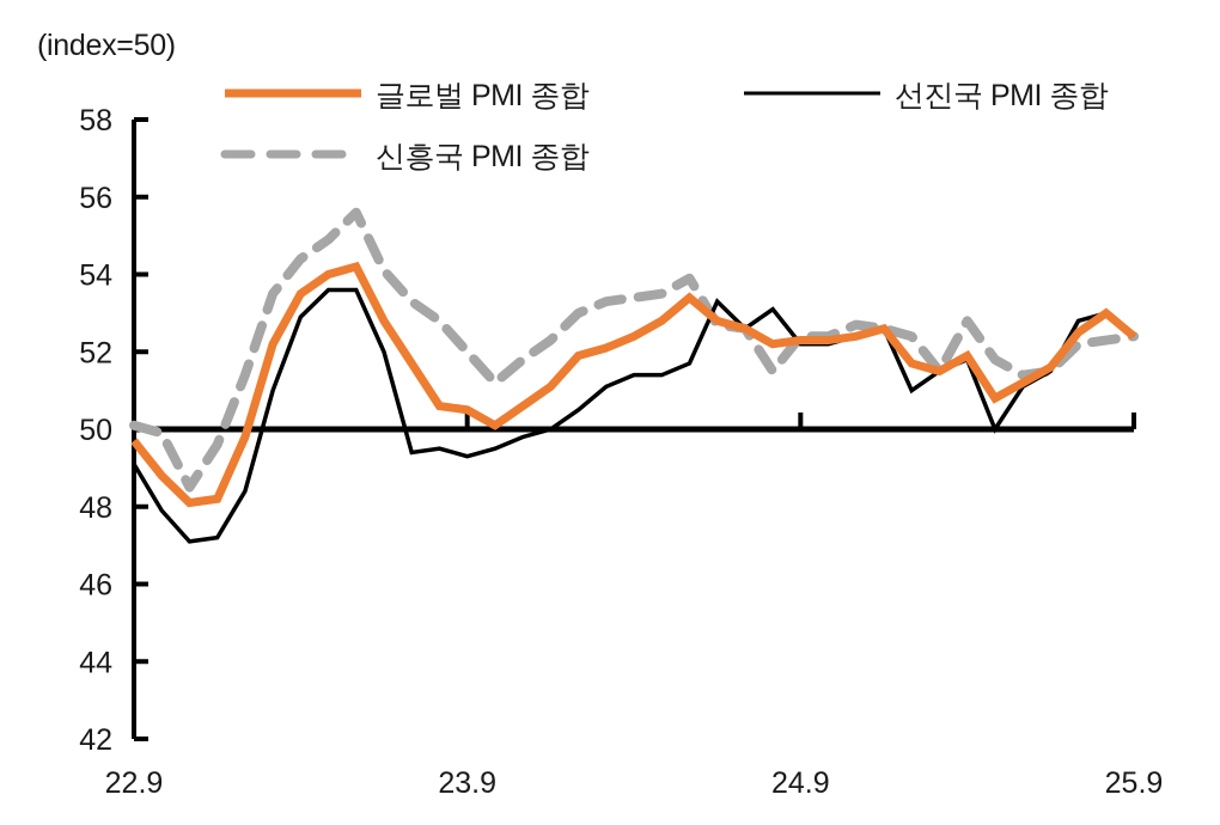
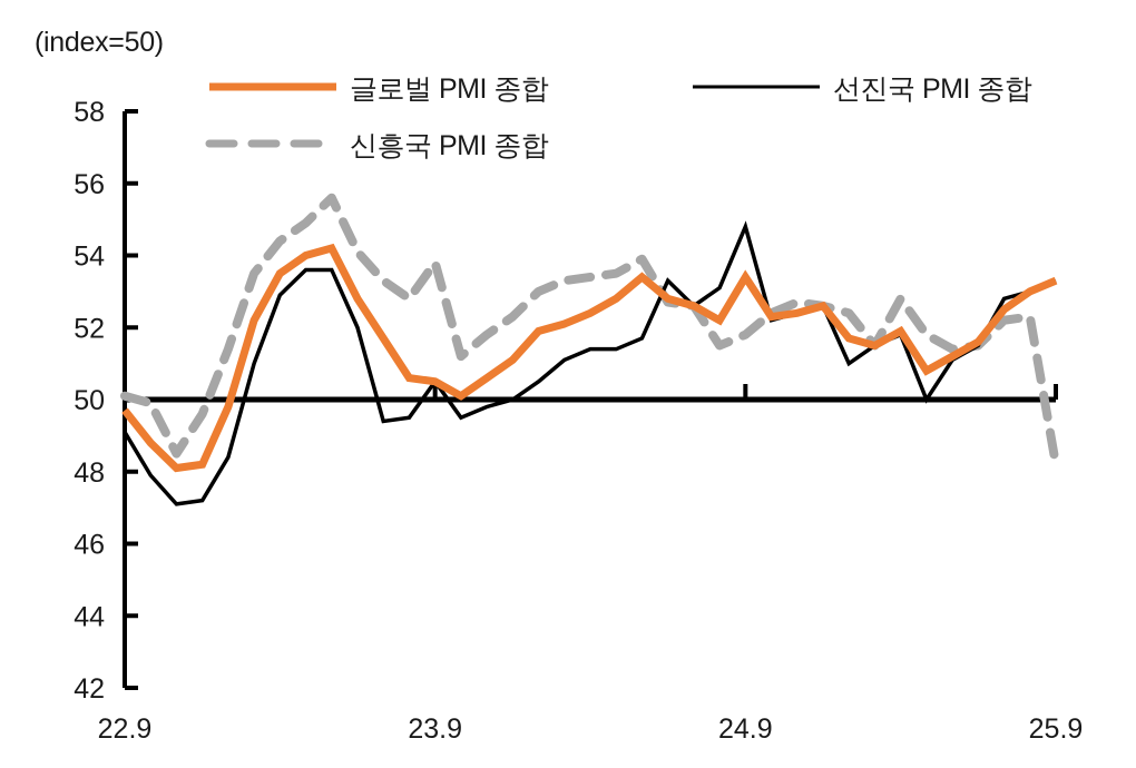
선진국 PMI 종합/23.9: 49.3 -> 50.5
신흥국 PMI 종합/23.9: 52.0 -> 53.8
글로벌 PMI 종합/24.9: 52.3 -> 53.4
선진국 PMI 종합/24.9: 52.2 -> 54.8
신흥국 PMI 종합/24.9: 52.4 -> 51.8
글로벌 PMI 종합/25.9: 52.4 -> 53.3
선진국 PMI 종합/25.9: 52.4 -> 53.3
신흥국 PMI 종합/25.9: 52.4 -> 48.2
